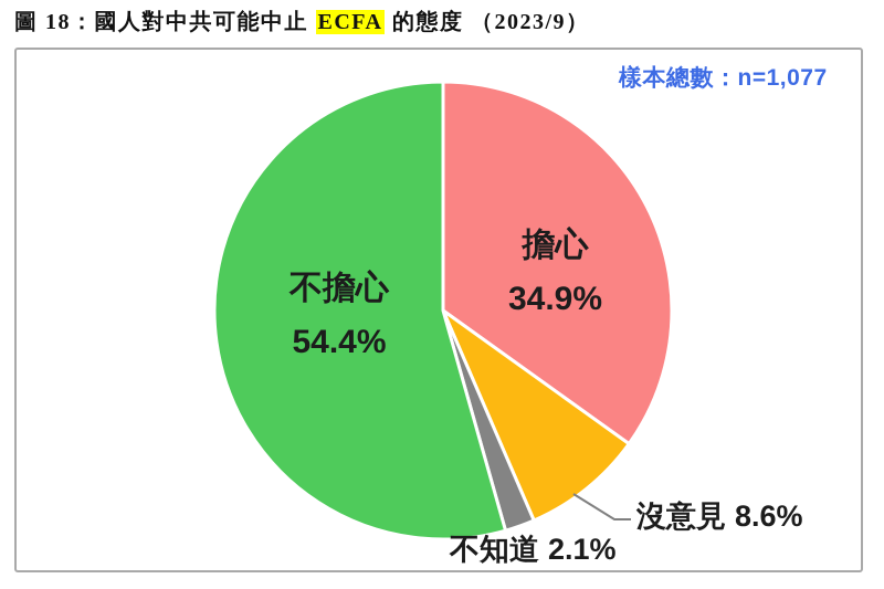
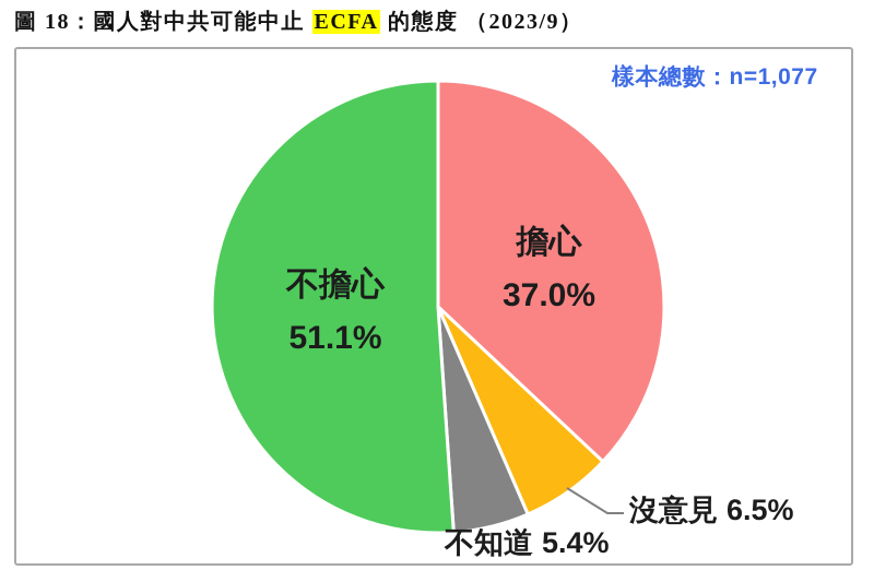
擔心: 34.9% -> 37.0%
沒意見: 8.6% -> 6.5%
不知道: 2.1% -> 5.4%
不擔心: 54.4% -> 51.1%
